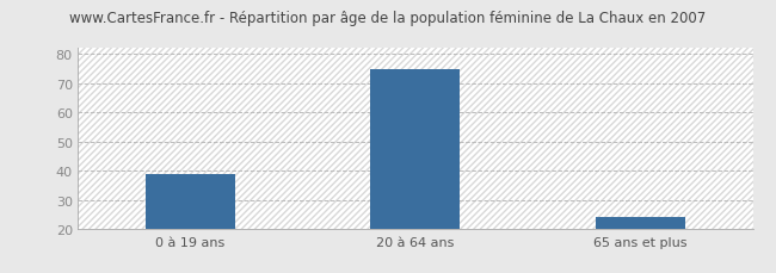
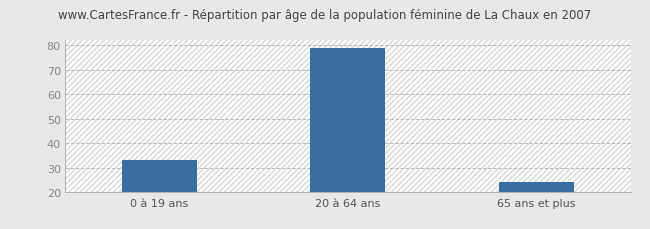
0 à 19 ans: 39 -> 33
20 à 64 ans: 75 -> 79
